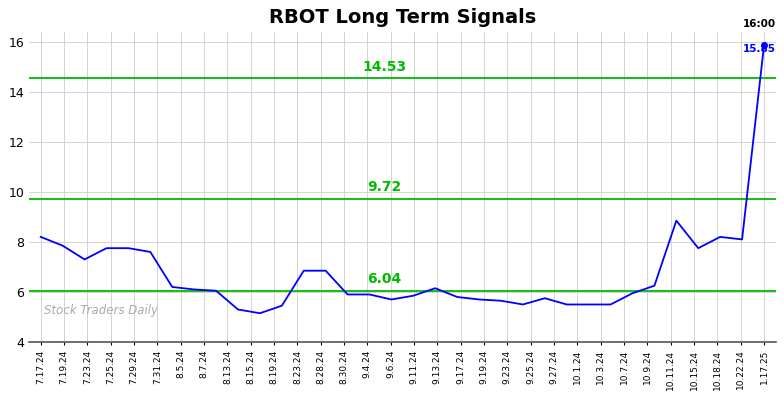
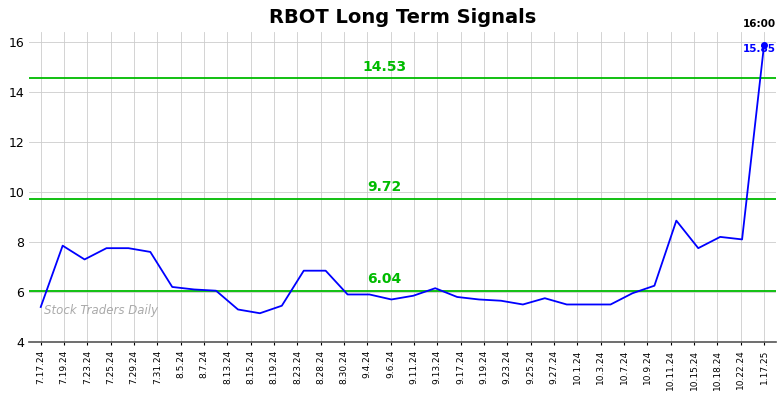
7.17.24: 8.20 -> 5.40
